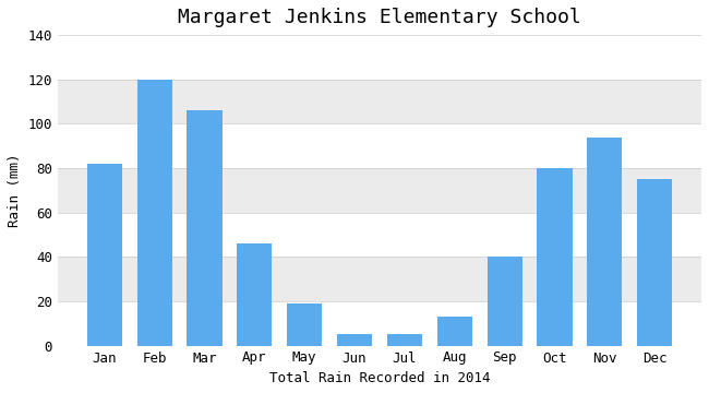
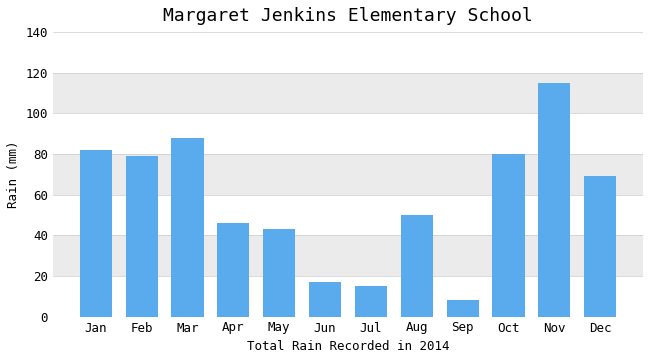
Feb: 120 -> 79
Mar: 106 -> 88
May: 19 -> 43
Jun: 5 -> 17
Jul: 5 -> 15
Aug: 13 -> 50
Sep: 40 -> 8
Nov: 94 -> 115
Dec: 75 -> 69
